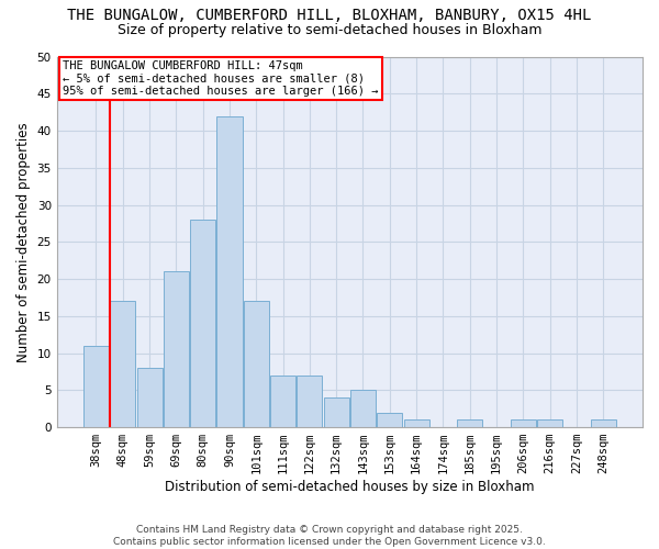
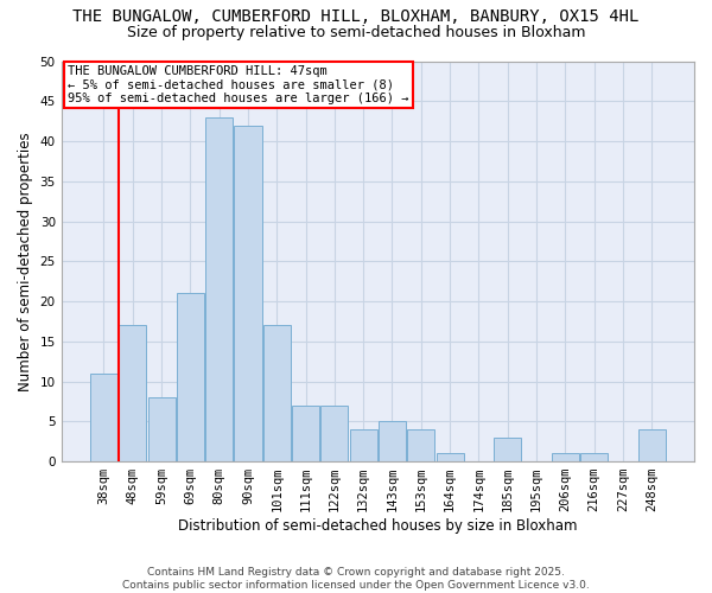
80sqm: 28 -> 43
153sqm: 2 -> 4
185sqm: 1 -> 3
248sqm: 1 -> 4
